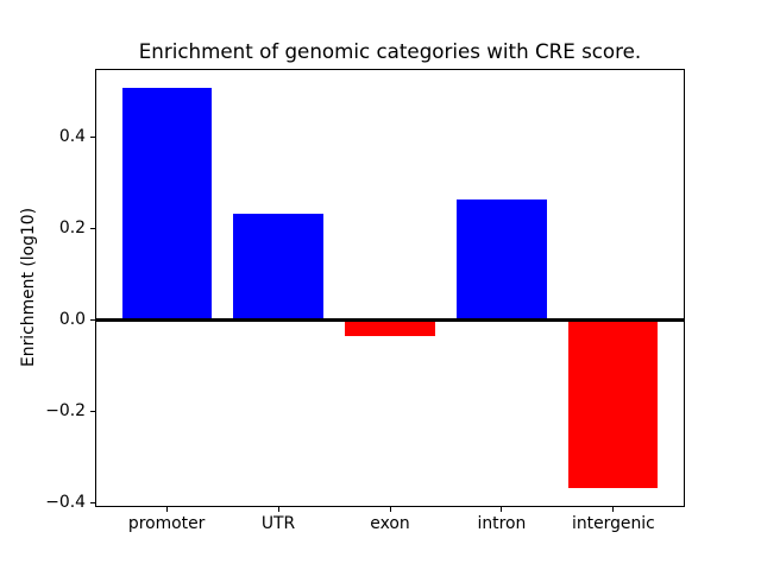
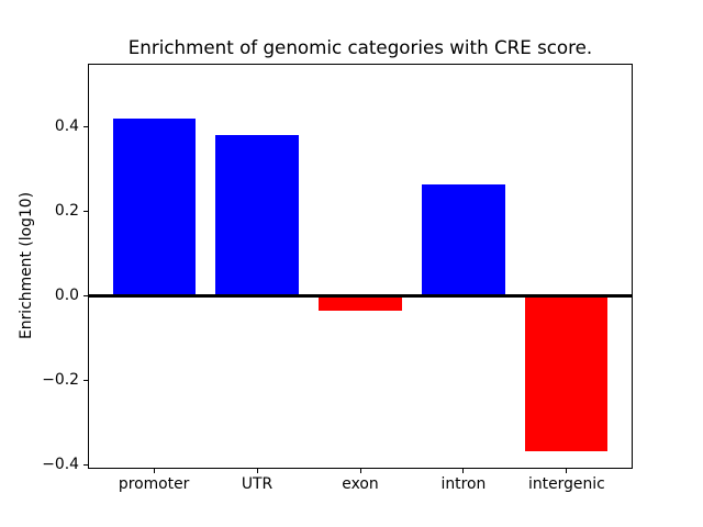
promoter: 0.51 -> 0.42
UTR: 0.23 -> 0.38
